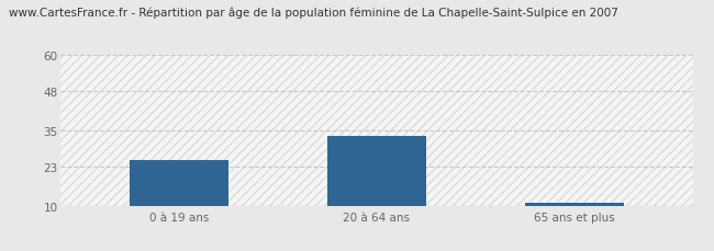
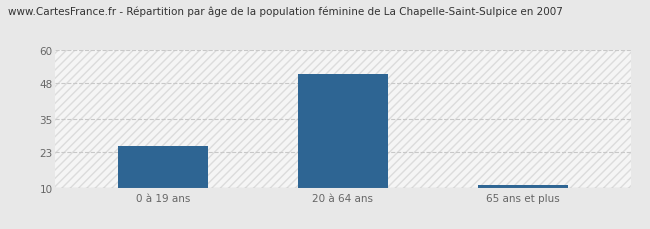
20 à 64 ans: 33 -> 51
